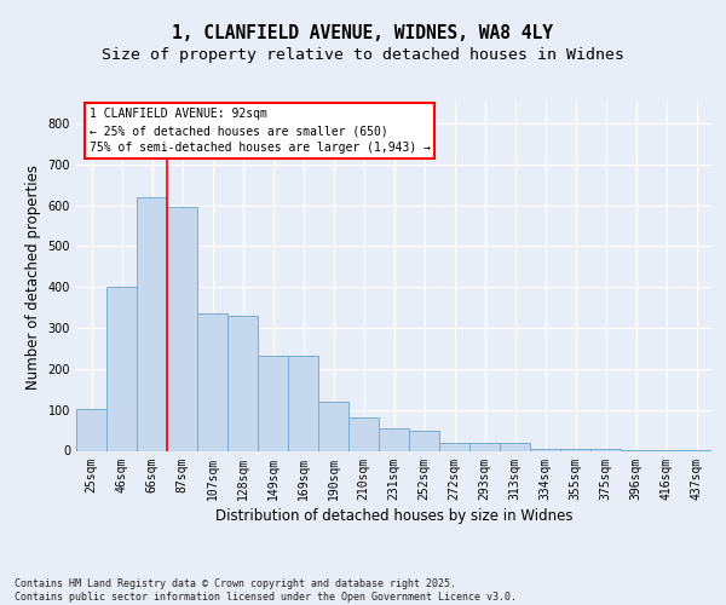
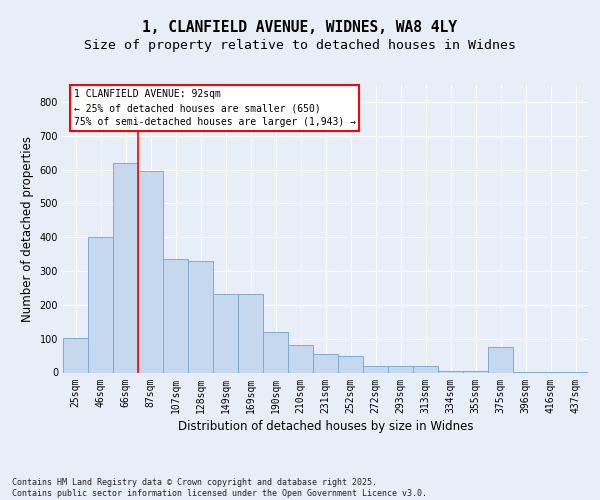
375sqm: 3 -> 75
